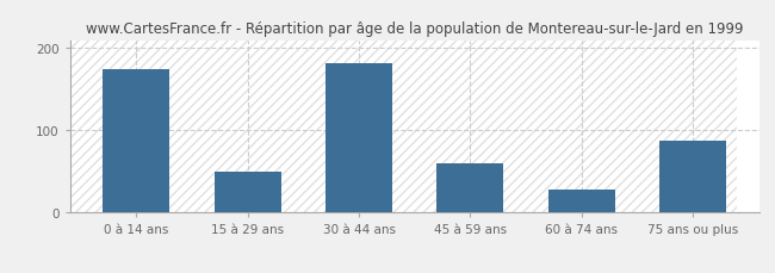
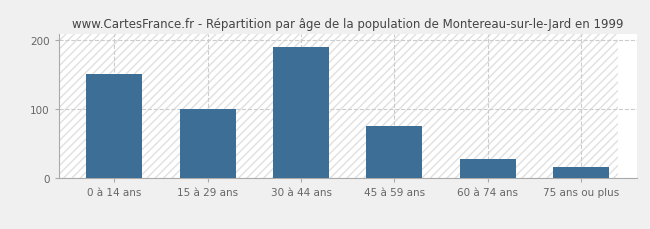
0 à 14 ans: 174 -> 152
15 à 29 ans: 50 -> 101
30 à 44 ans: 182 -> 190
45 à 59 ans: 60 -> 76
75 ans ou plus: 88 -> 17
